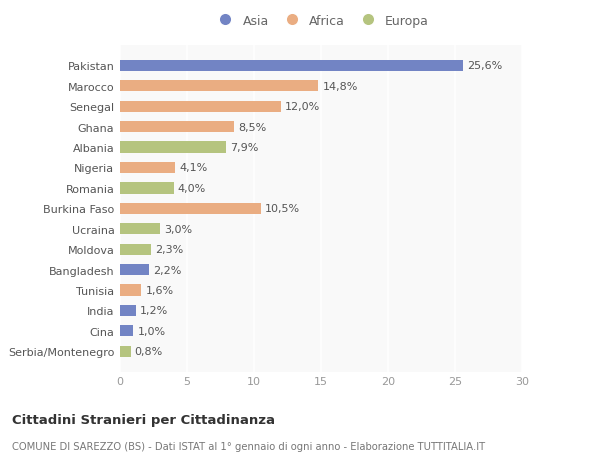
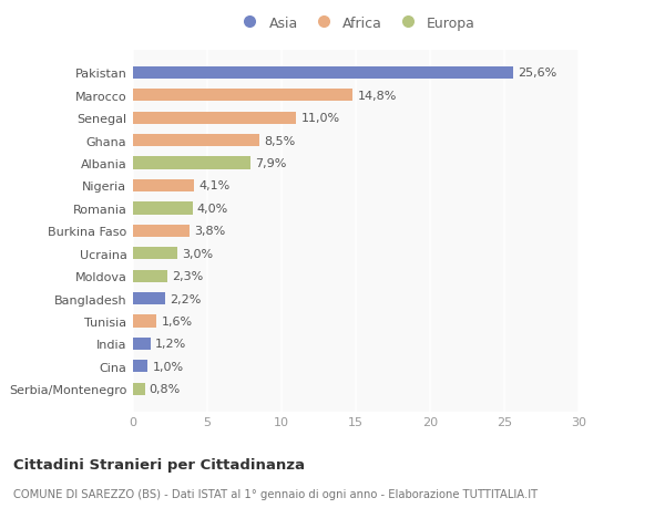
Senegal: 12,0% -> 11,0%
Burkina Faso: 10,5% -> 3,8%
